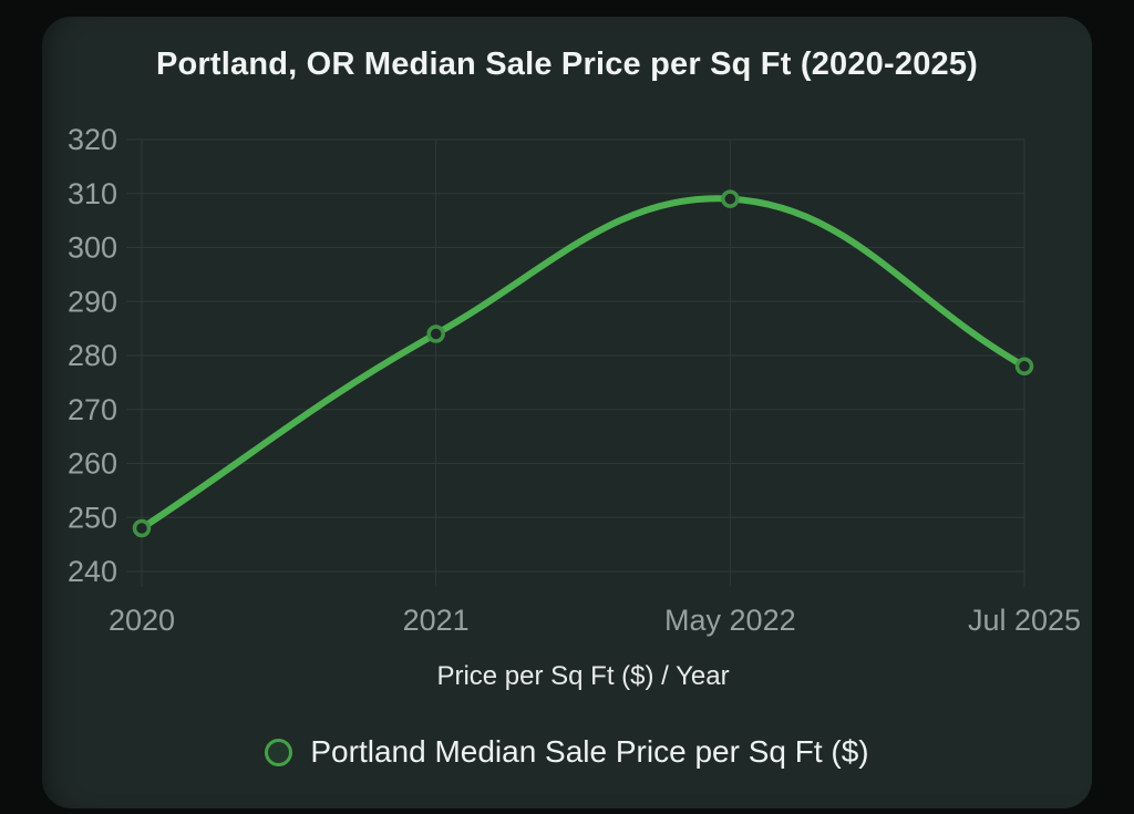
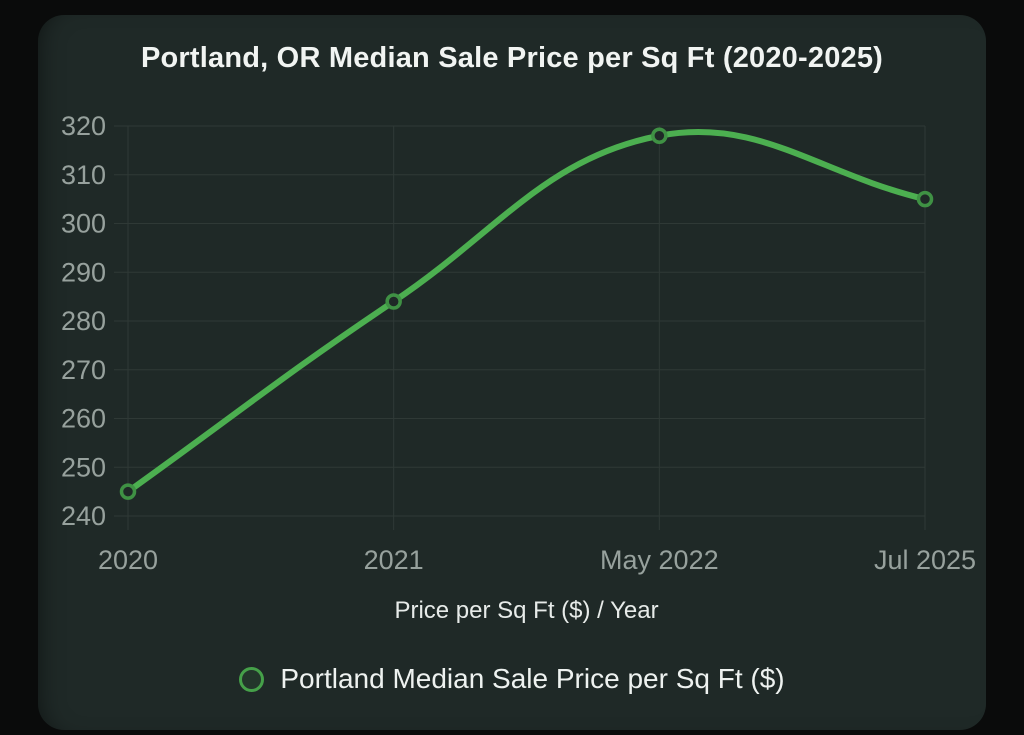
2020: 248 -> 245
May 2022: 309 -> 318
Jul 2025: 278 -> 305
